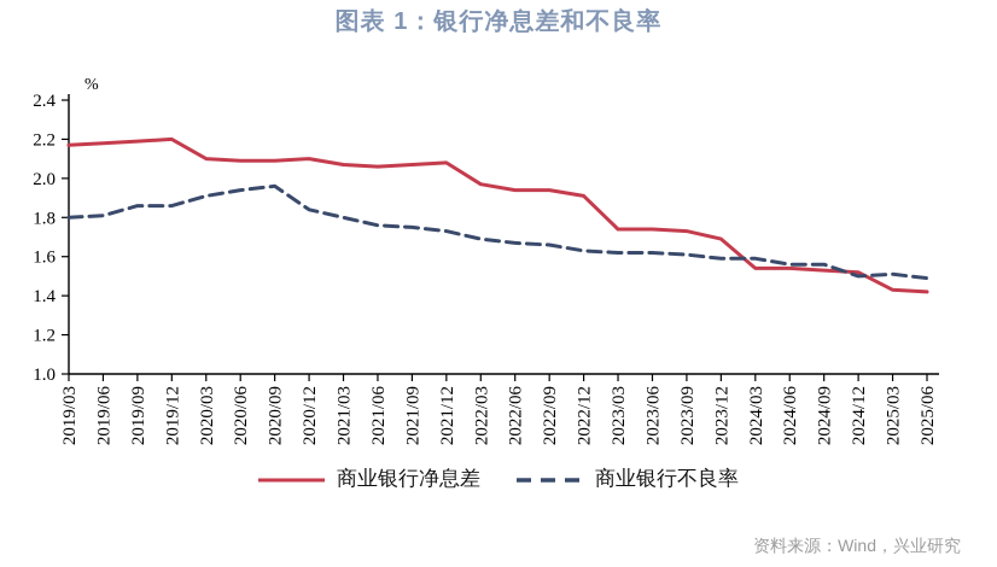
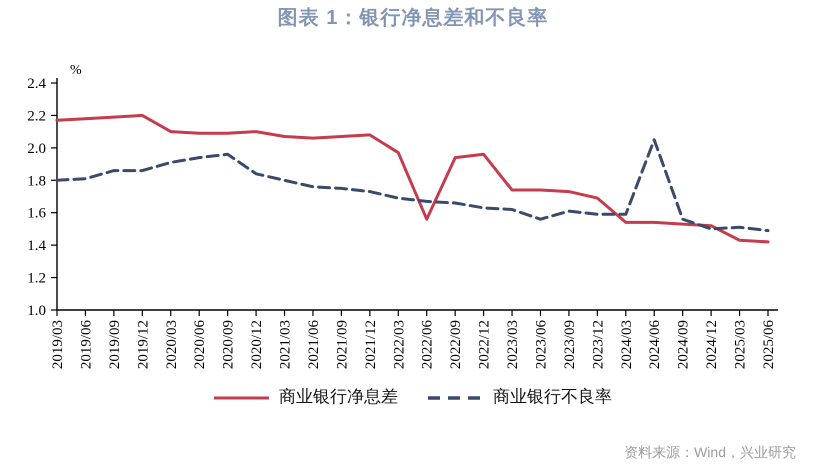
商业银行净息差/2022/06: 1.94 -> 1.56
商业银行净息差/2022/12: 1.91 -> 1.96
商业银行不良率/2023/06: 1.62 -> 1.56
商业银行不良率/2024/06: 1.56 -> 2.05
